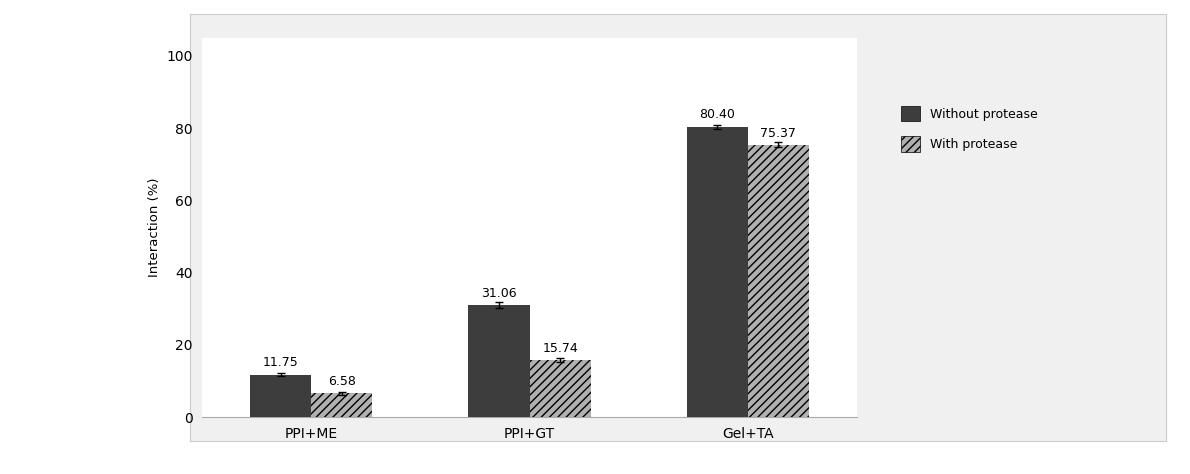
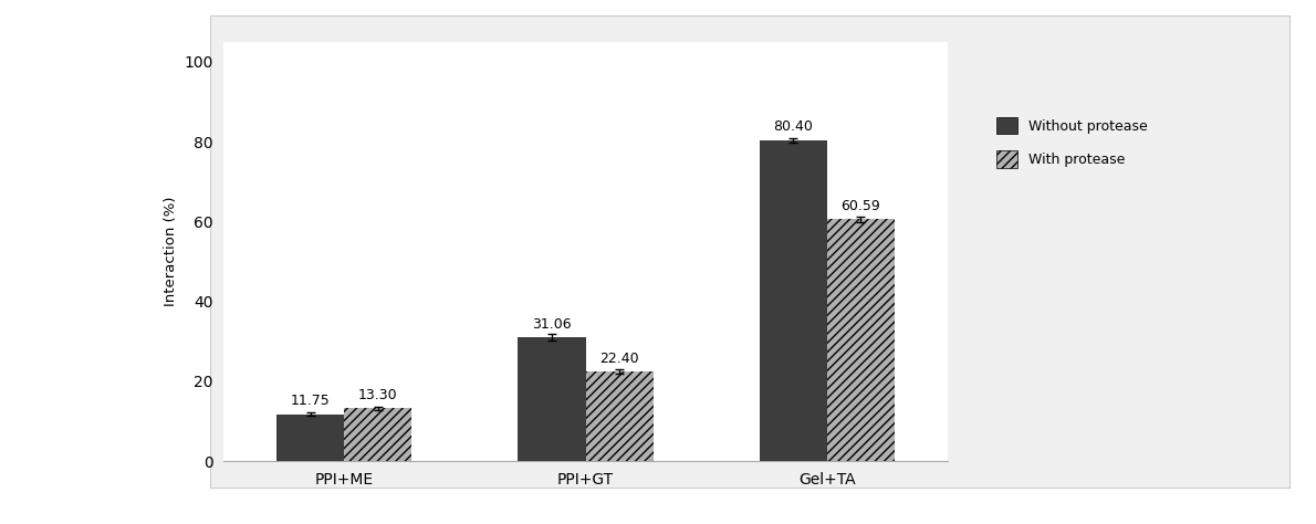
With protease/PPI+ME: 6.58 -> 13.30
With protease/PPI+GT: 15.74 -> 22.40
With protease/Gel+TA: 75.37 -> 60.59
